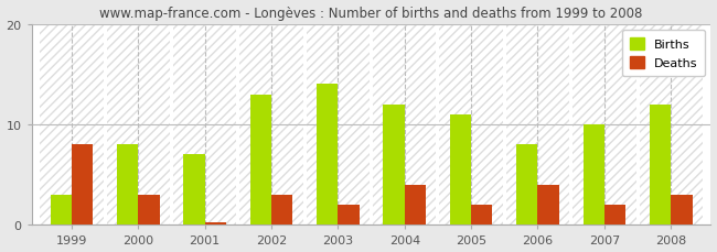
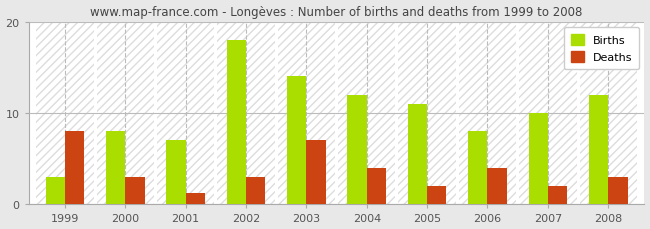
Deaths/2001: 0.3 -> 1.2
Births/2002: 13 -> 18
Deaths/2003: 2.0 -> 7.0
